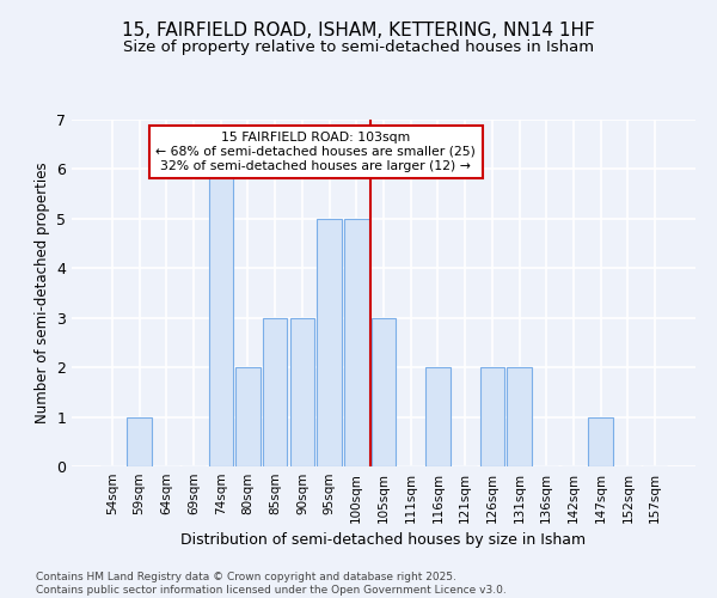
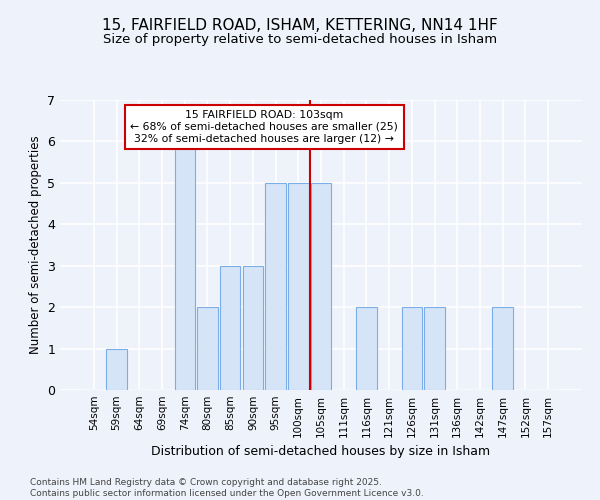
105sqm: 3 -> 5
147sqm: 1 -> 2
